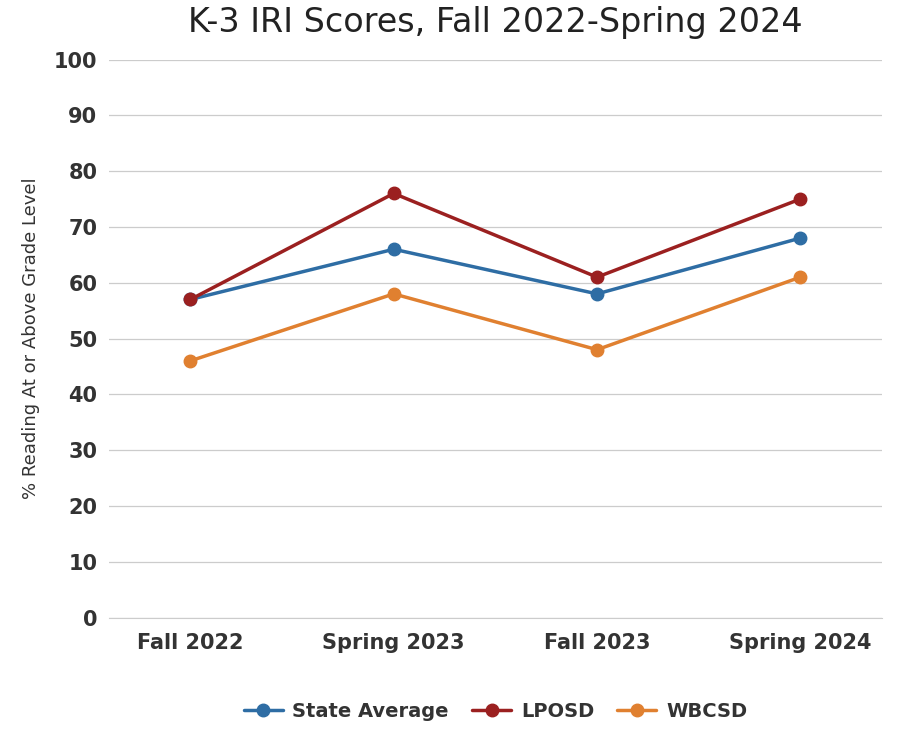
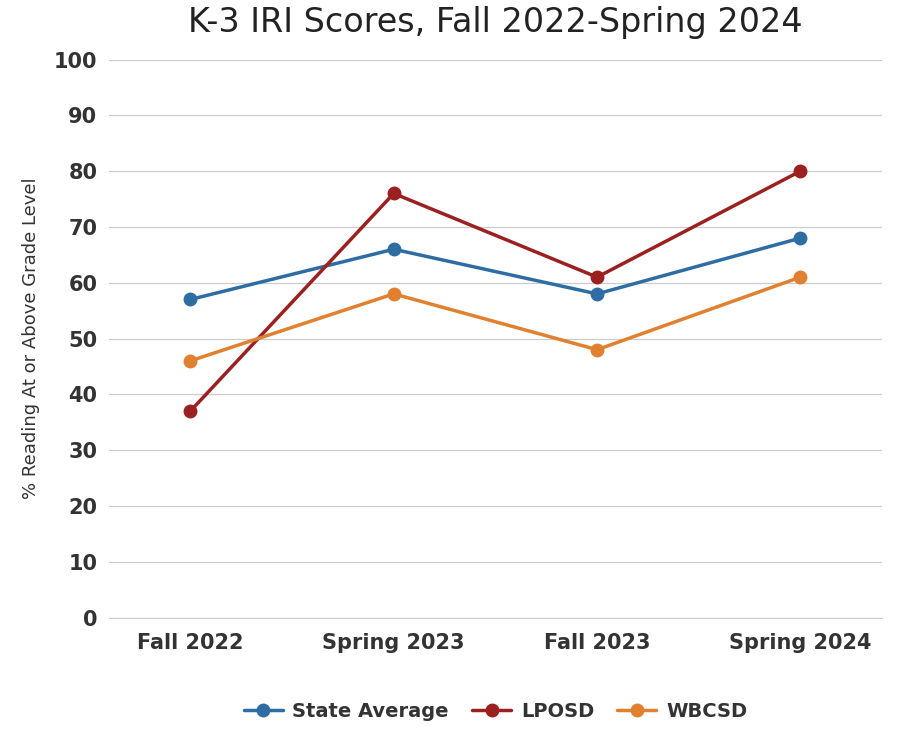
LPOSD/Fall 2022: 57 -> 37
LPOSD/Spring 2024: 75 -> 80
